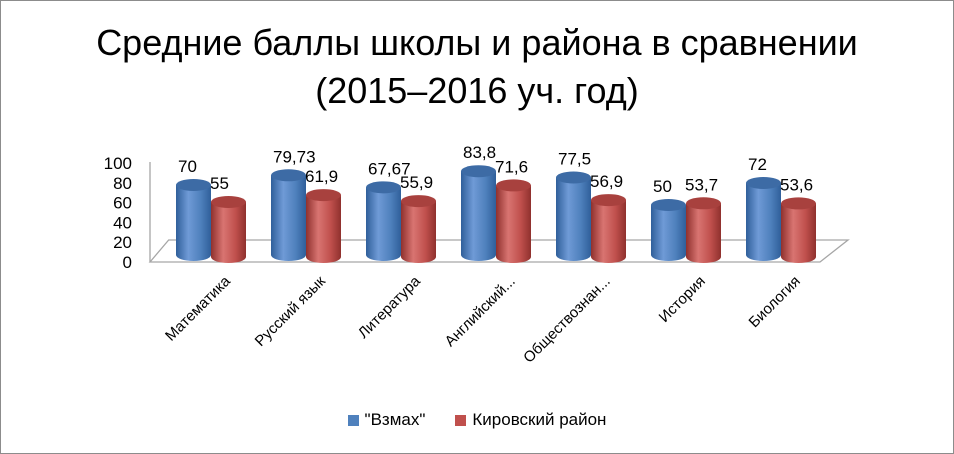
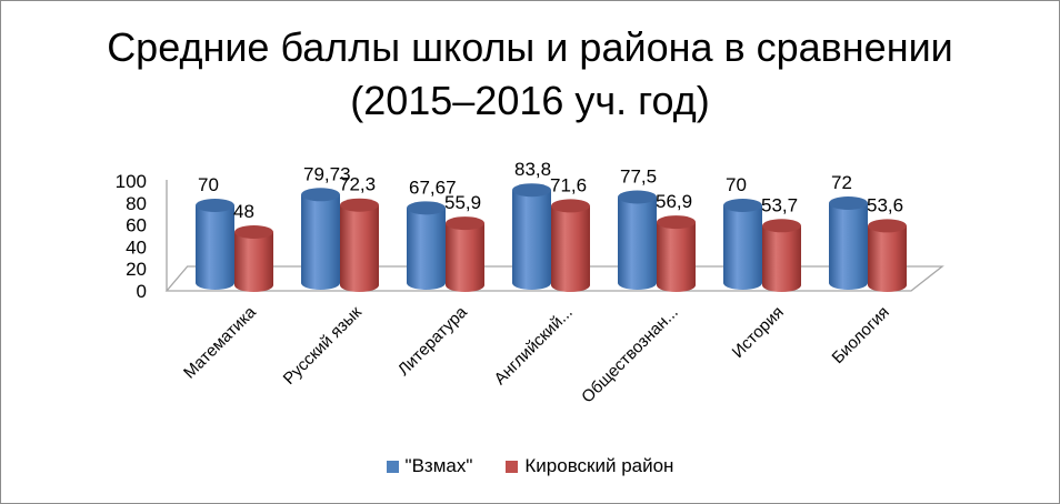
Кировский район/Математика: 55 -> 48
Кировский район/Русский язык: 61,9 -> 72,3
"Взмах"/История: 50 -> 70
